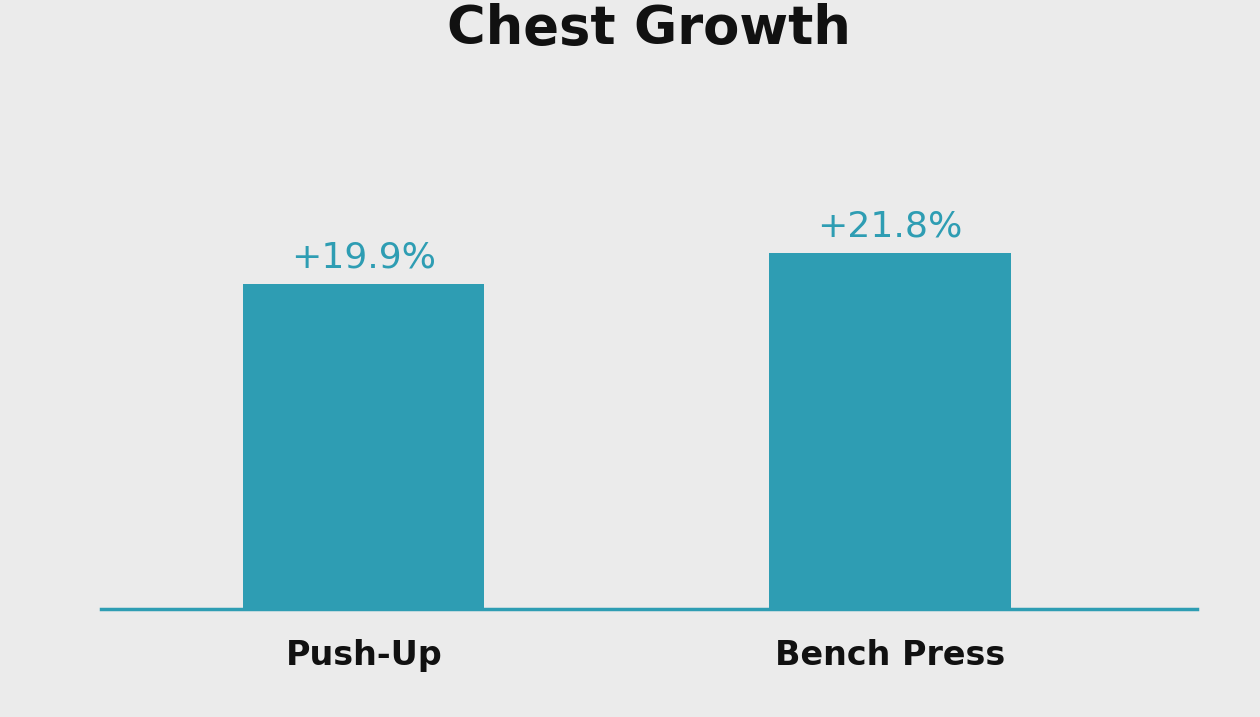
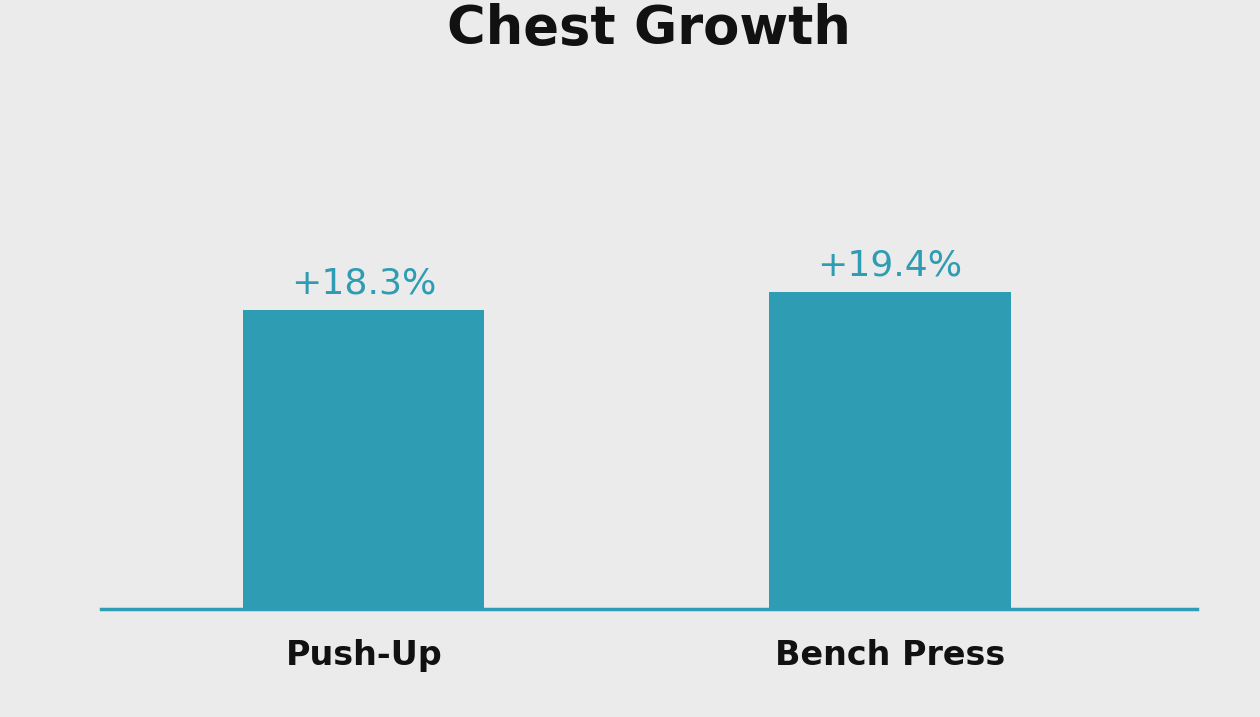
Push-Up: +19.9% -> +18.3%
Bench Press: +21.8% -> +19.4%
